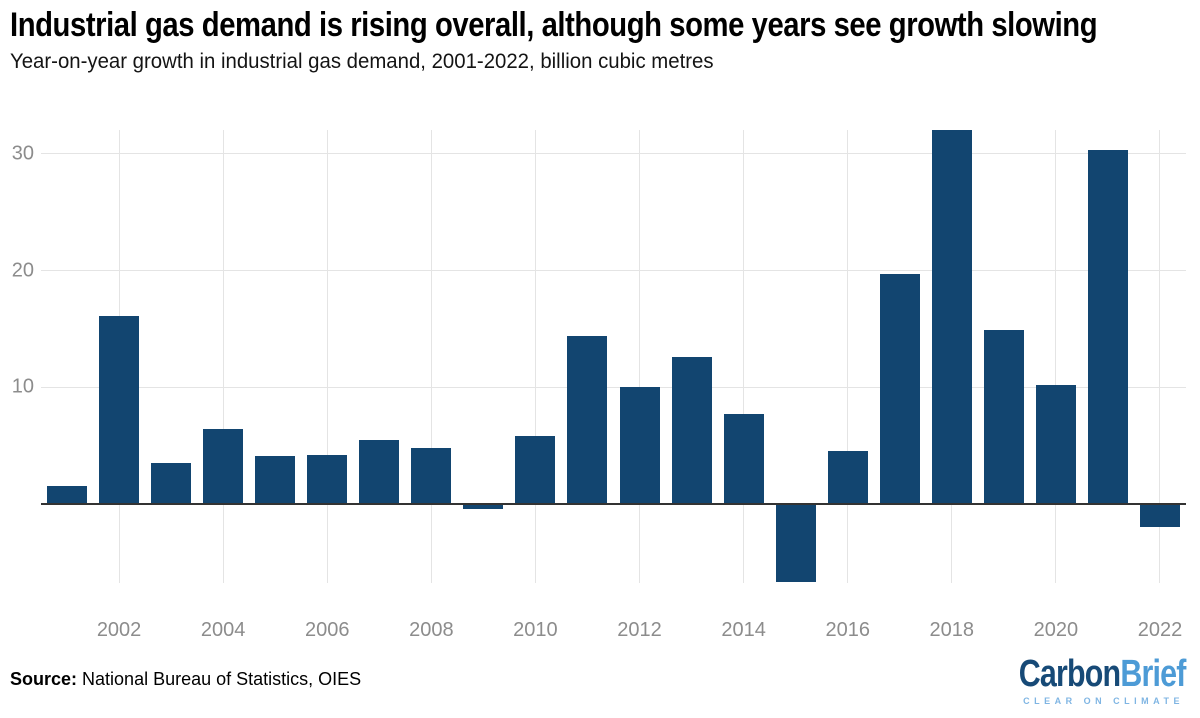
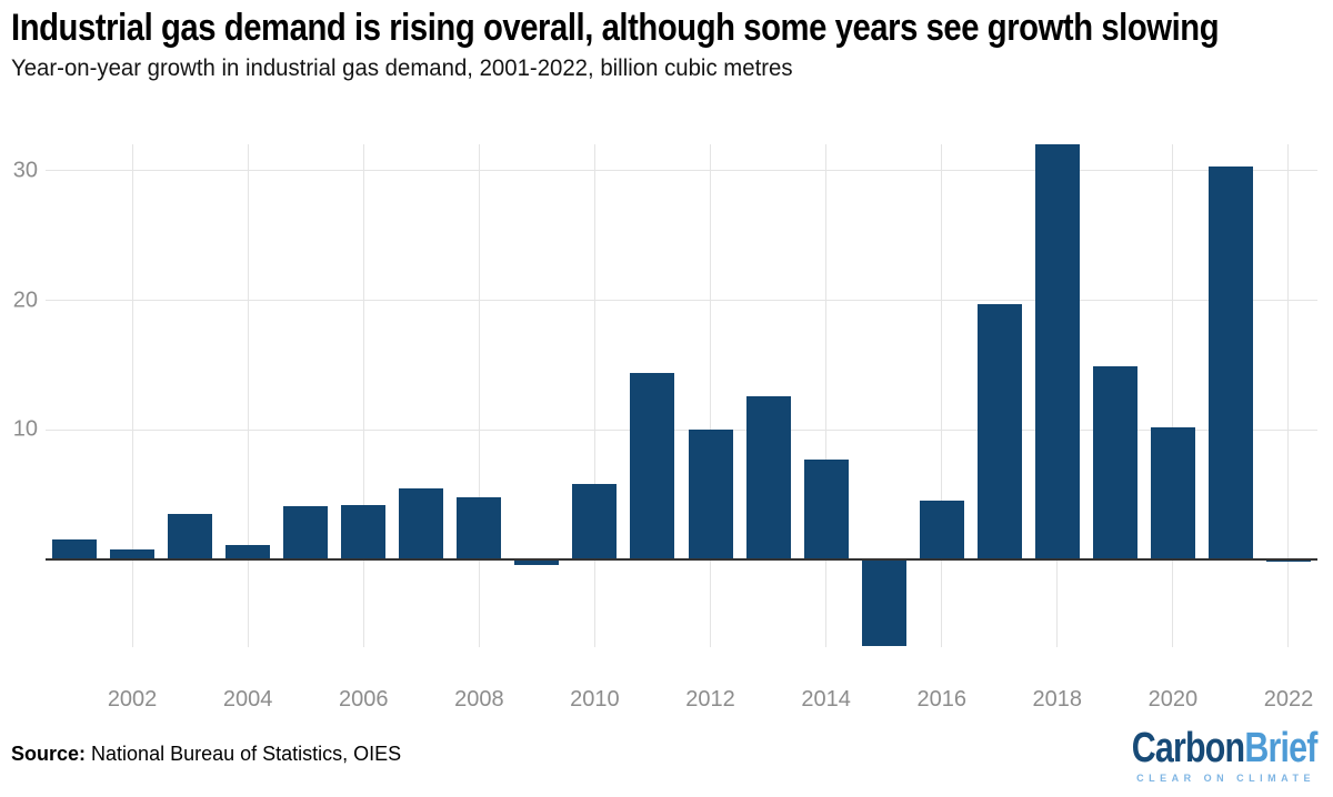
2002: 16.1 -> 0.8
2004: 6.4 -> 1.1
2022: -2.0 -> -0.2
